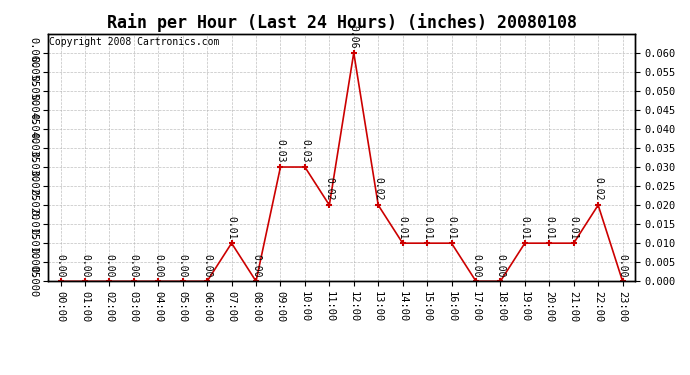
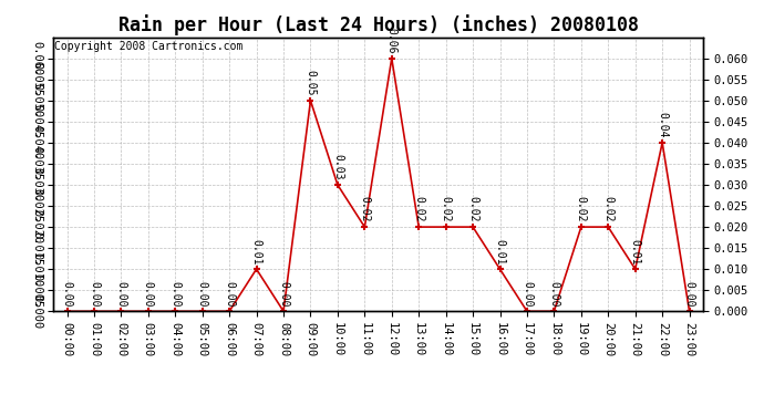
09:00: 0.03 -> 0.05
14:00: 0.01 -> 0.02
15:00: 0.01 -> 0.02
19:00: 0.01 -> 0.02
20:00: 0.01 -> 0.02
22:00: 0.02 -> 0.04
